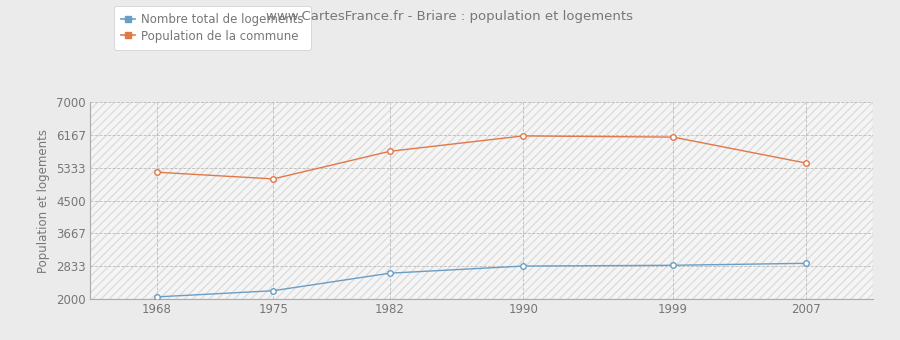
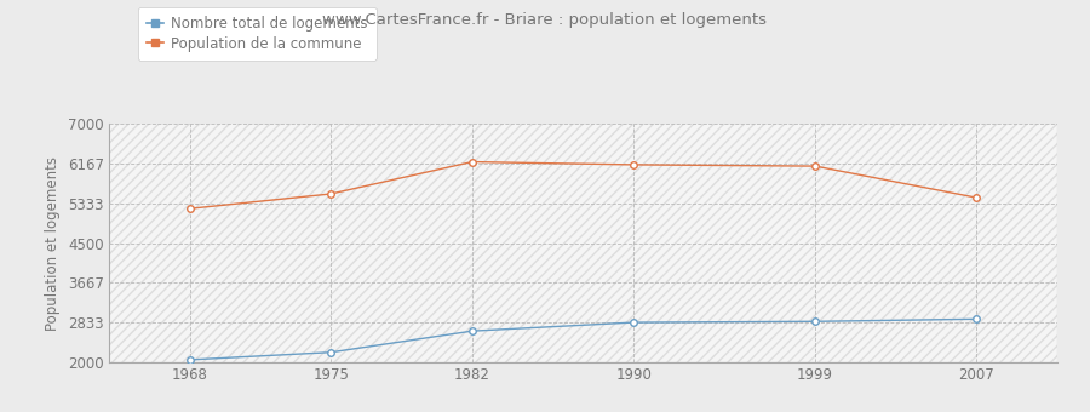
Population de la commune/1975: 5050 -> 5530
Population de la commune/1982: 5750 -> 6200
